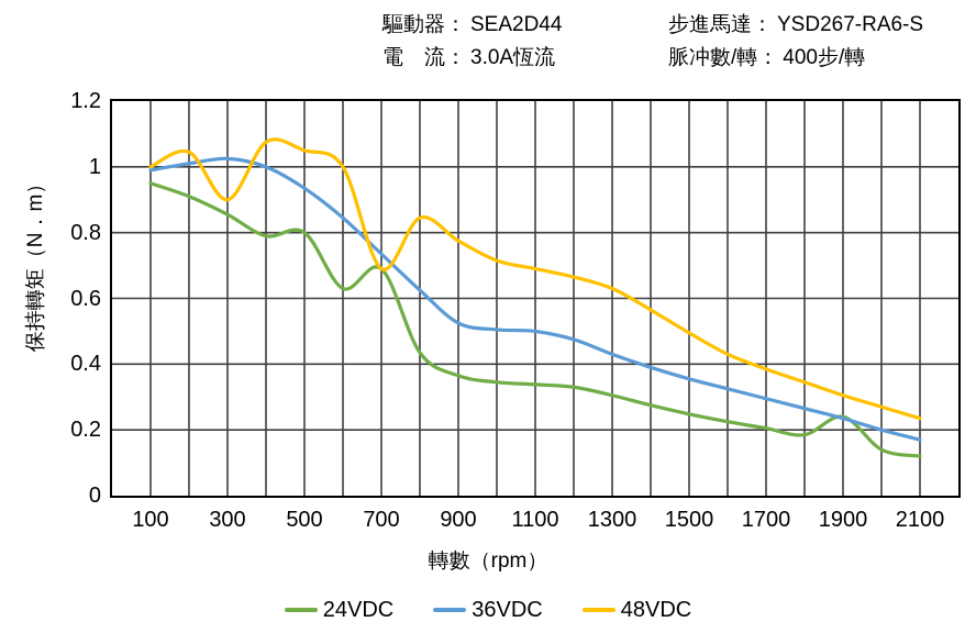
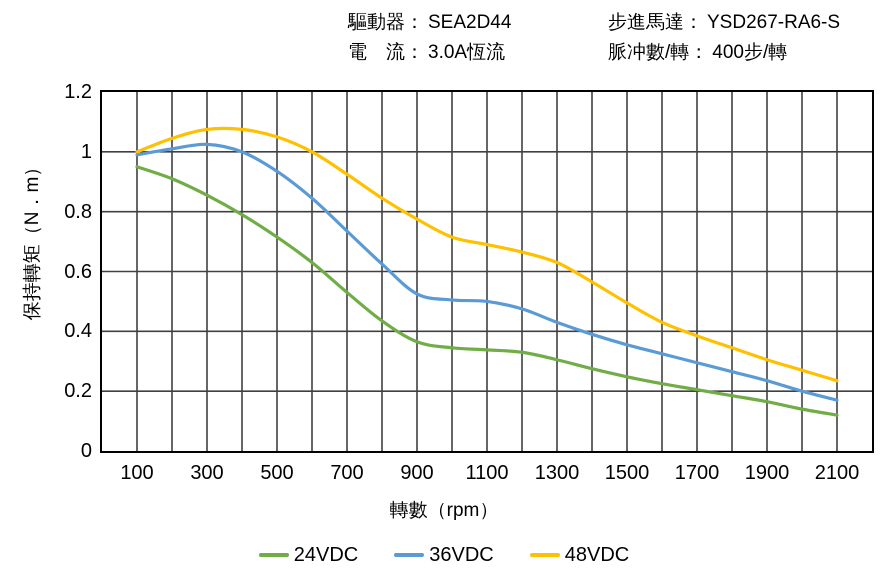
48VDC/300: 0.90 -> 1.07
24VDC/500: 0.80 -> 0.71
24VDC/700: 0.69 -> 0.53
48VDC/700: 0.69 -> 0.93
24VDC/1900: 0.24 -> 0.17
